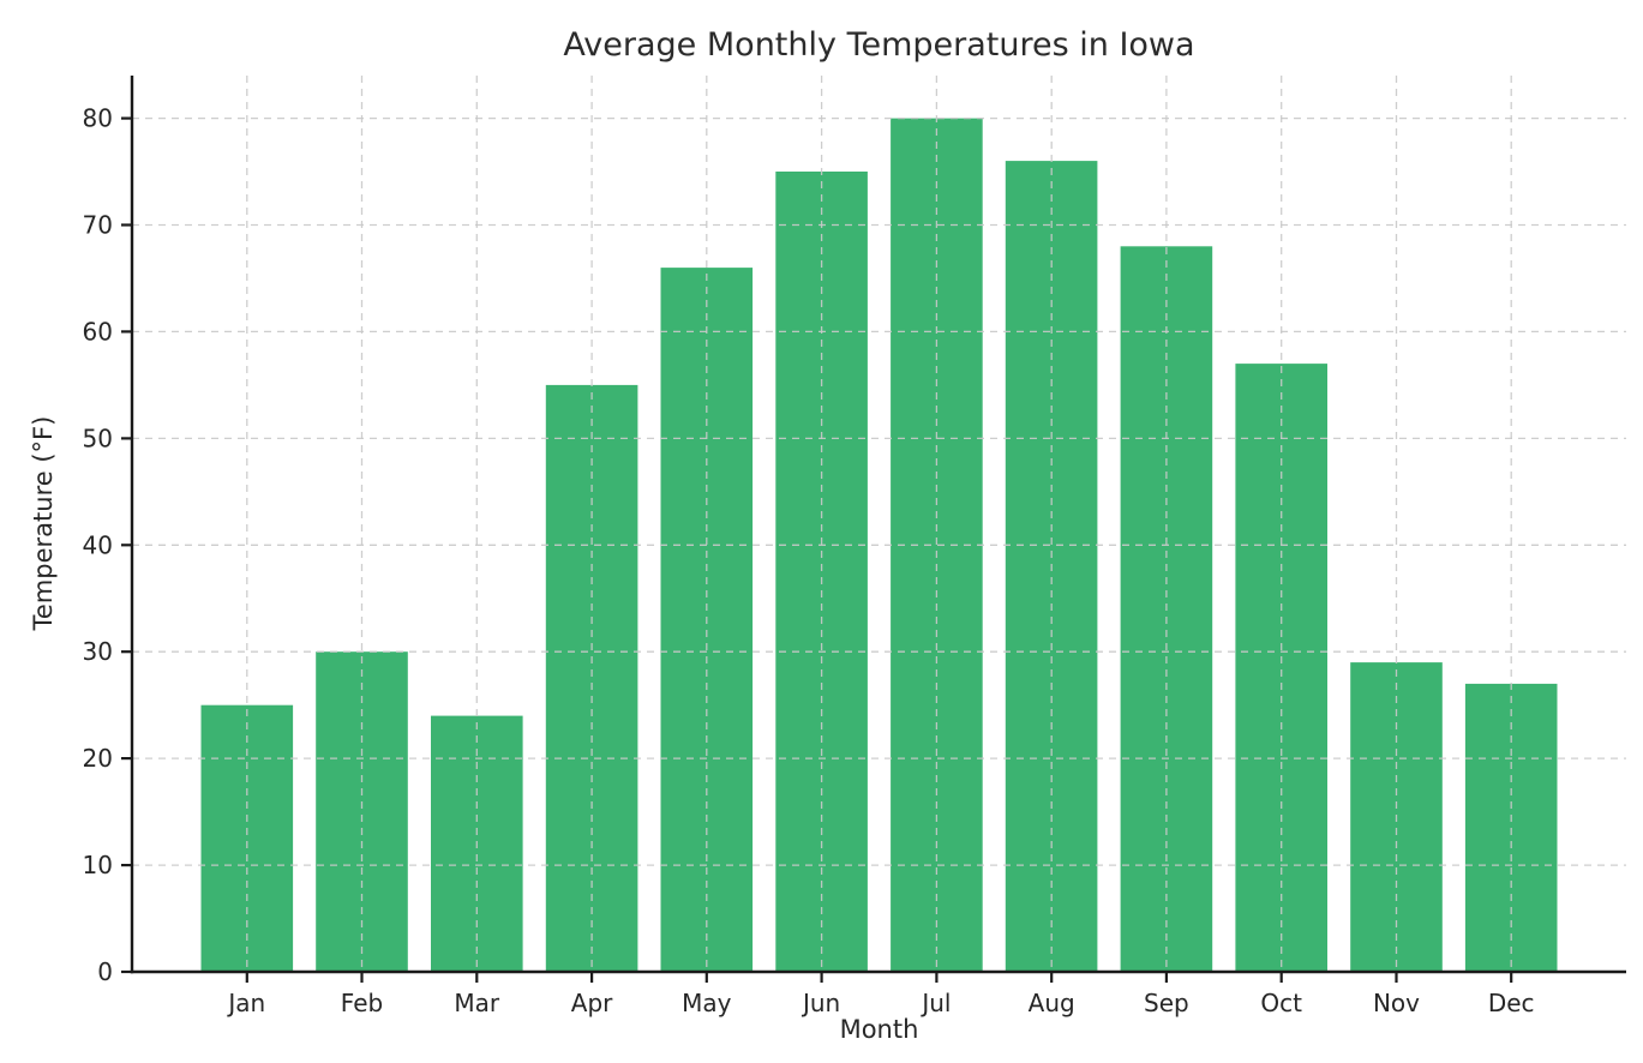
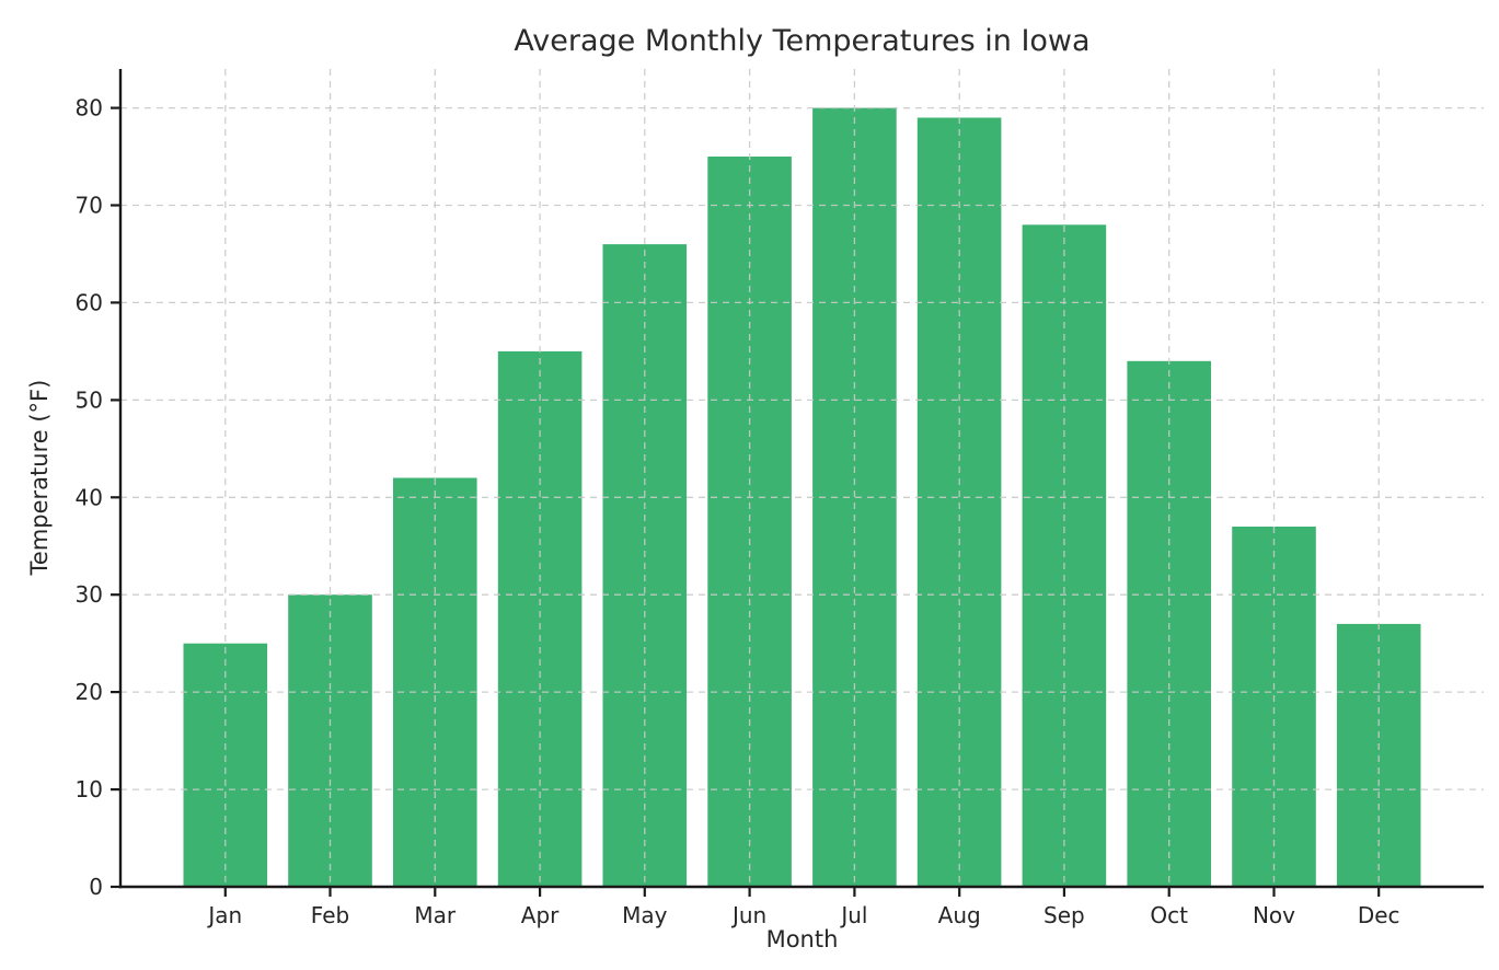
Mar: 24 -> 42
Aug: 76 -> 79
Oct: 57 -> 54
Nov: 29 -> 37
